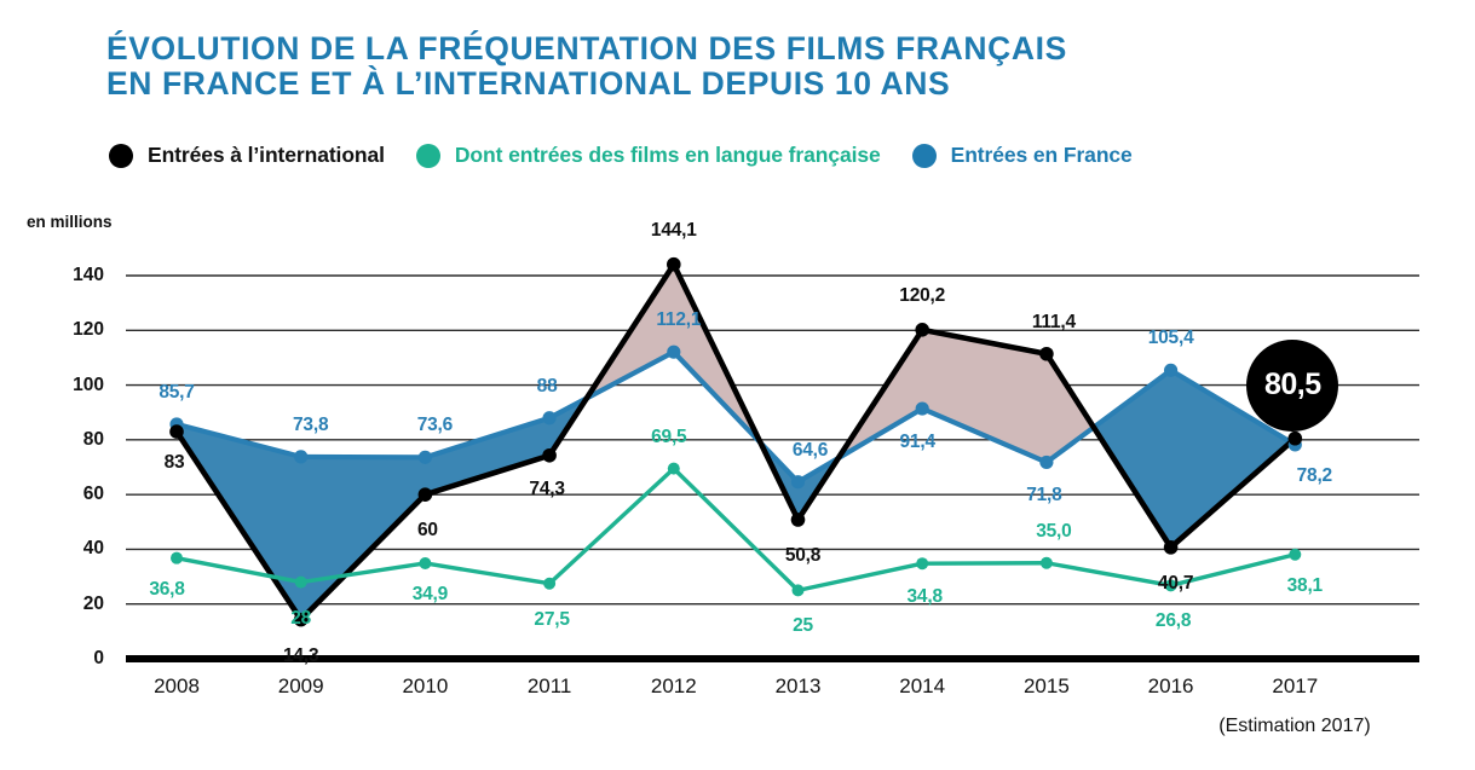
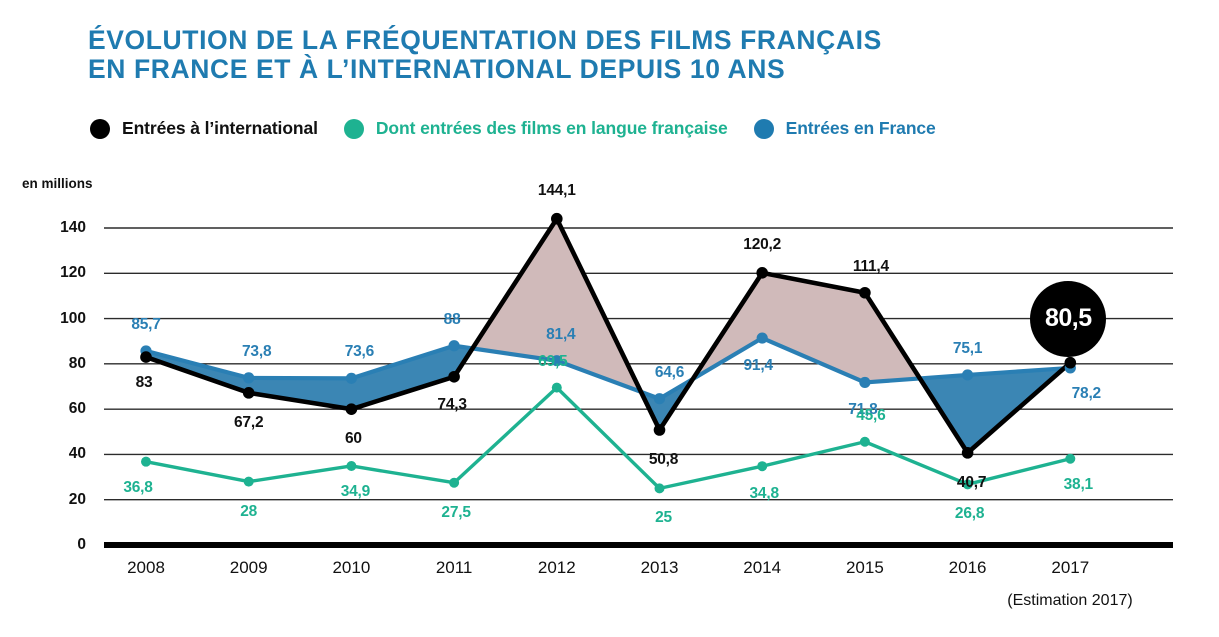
Entrées à l’international/2009: 14,3 -> 67,2
Entrées en France/2012: 112,1 -> 81,4
Dont entrées des films en langue française/2015: 35,0 -> 45,6
Entrées en France/2016: 105,4 -> 75,1
